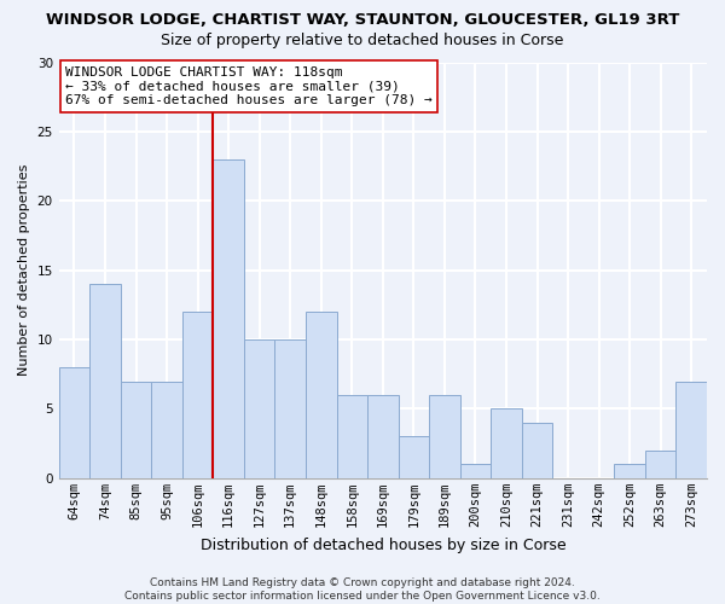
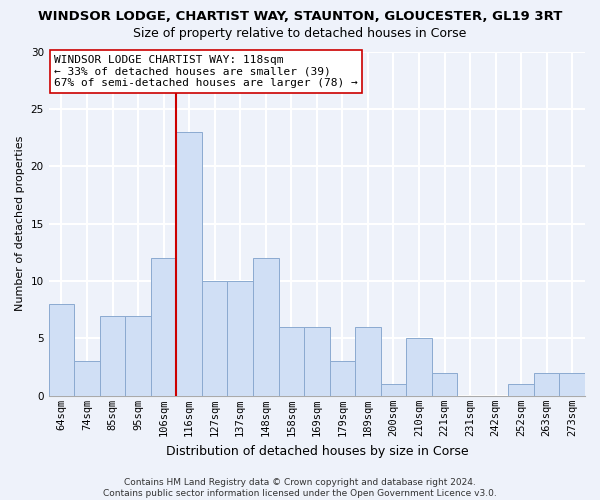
74sqm: 14 -> 3
221sqm: 4 -> 2
273sqm: 7 -> 2
